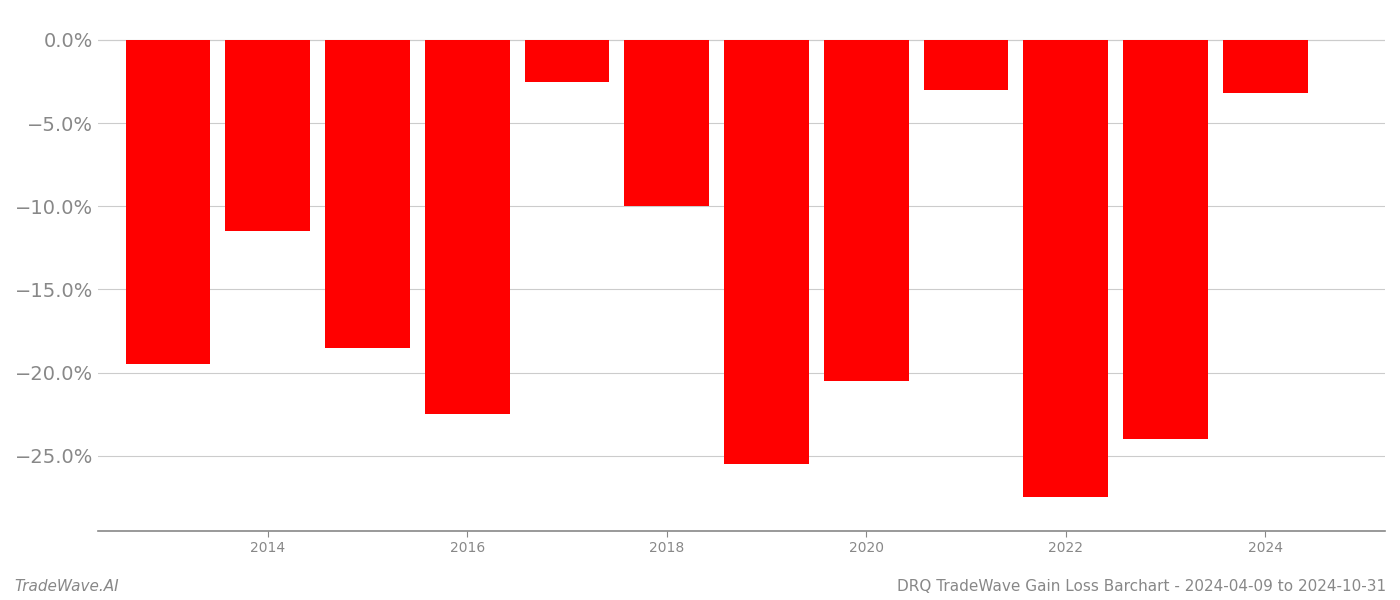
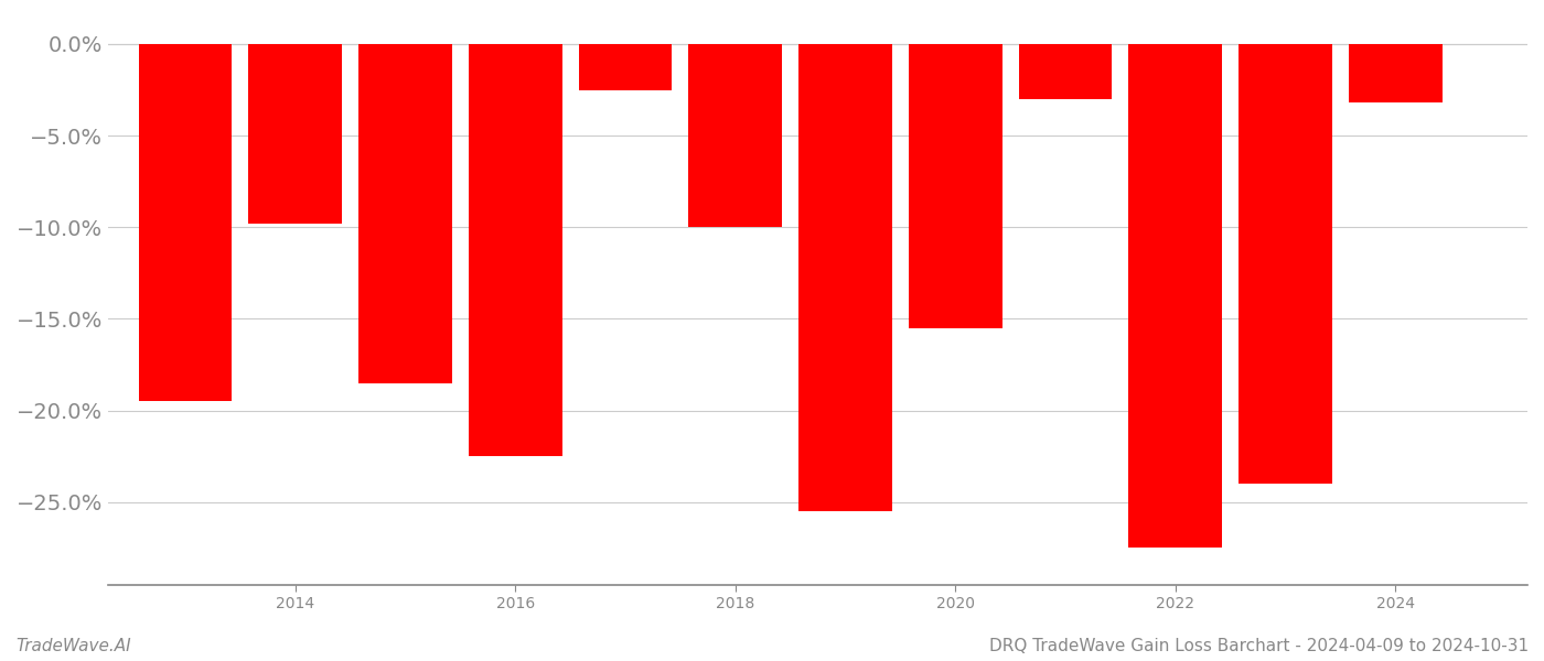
2014: -11.5% -> -9.8%
2020: -20.5% -> -15.5%
